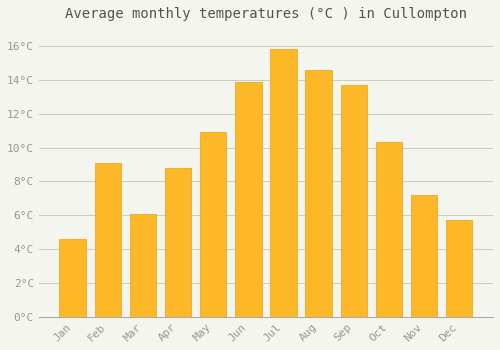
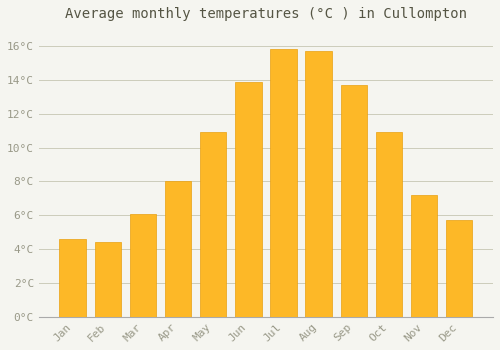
Feb: 9.1°C -> 4.4°C
Apr: 8.8°C -> 8.0°C
Aug: 14.6°C -> 15.7°C
Oct: 10.3°C -> 10.9°C
